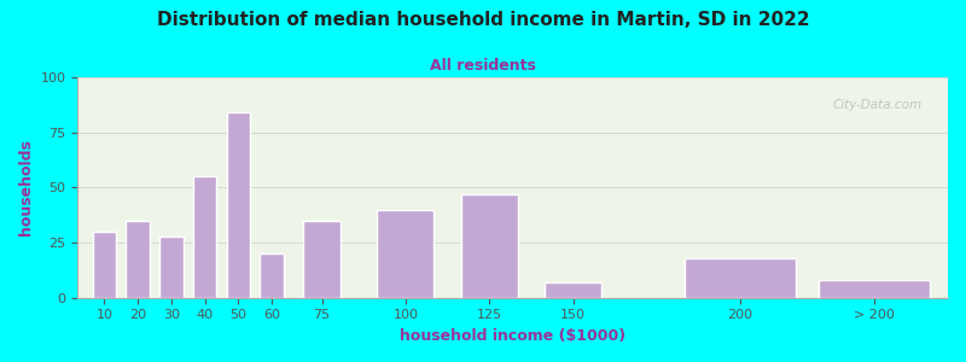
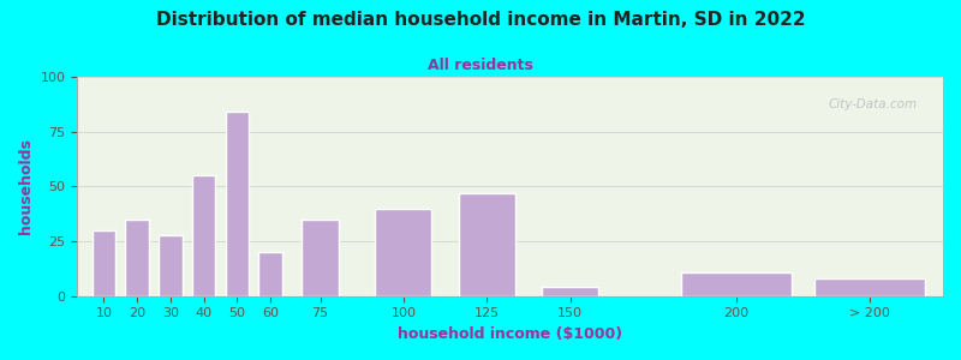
150: 7 -> 4
200: 18 -> 11
